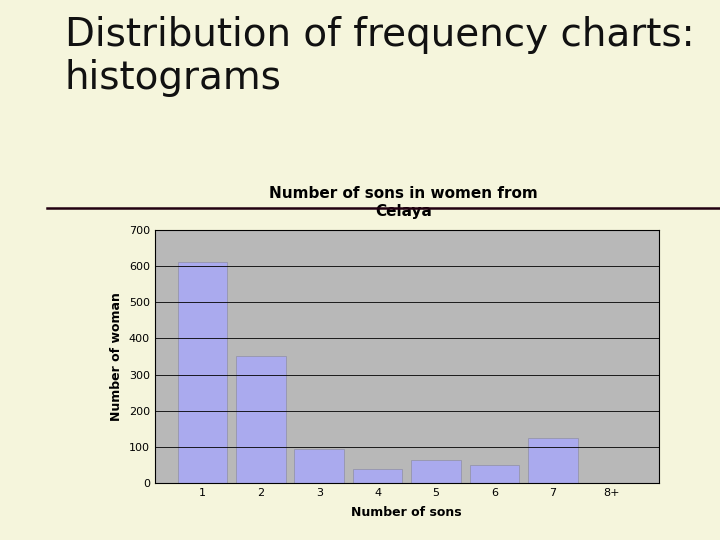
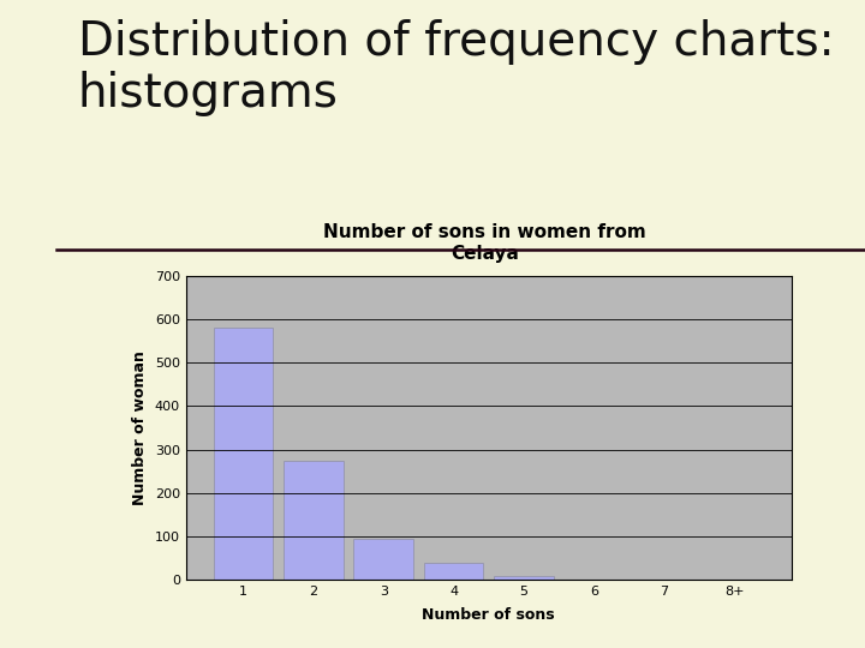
1: 610 -> 580
2: 350 -> 275
5: 65 -> 10
6: 50 -> 2
7: 125 -> 1
